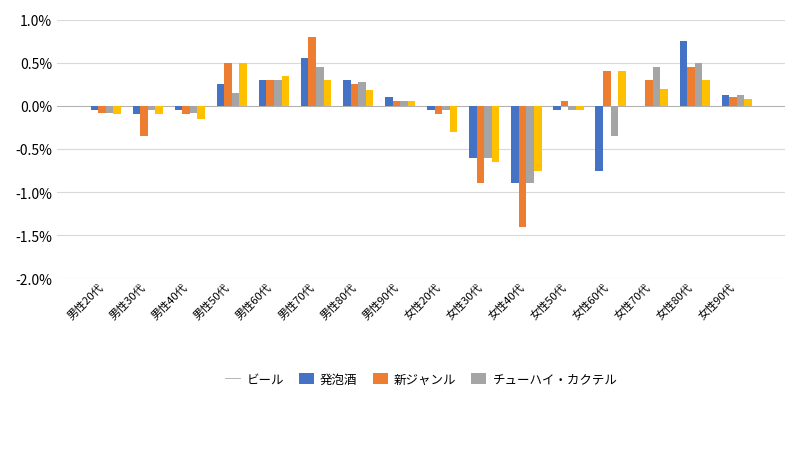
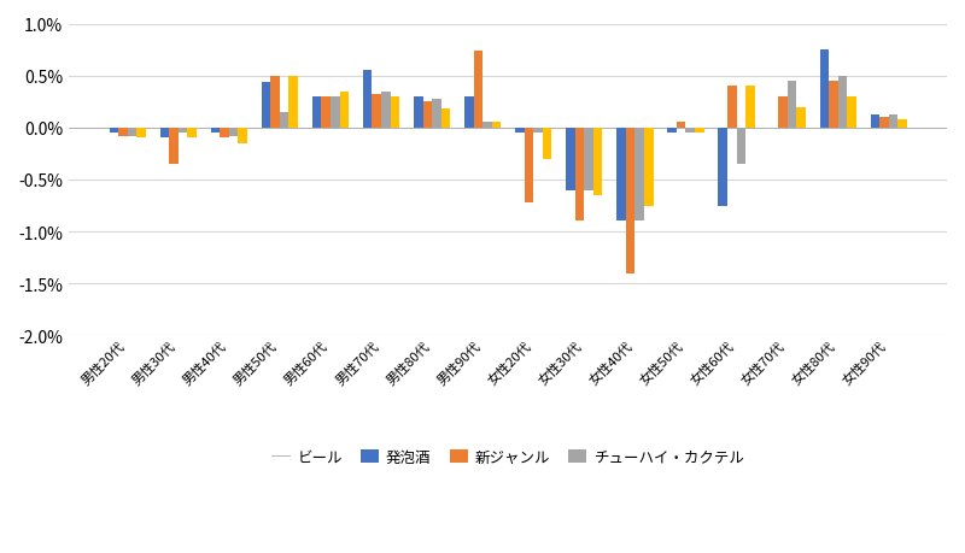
発泡酒/男性50代: 0.25% -> 0.44%
新ジャンル/男性70代: 0.80% -> 0.32%
チューハイ・カクテル/男性70代: 0.45% -> 0.34%
発泡酒/男性90代: 0.10% -> 0.30%
新ジャンル/男性90代: 0.05% -> 0.74%
新ジャンル/女性20代: -0.10% -> -0.72%
